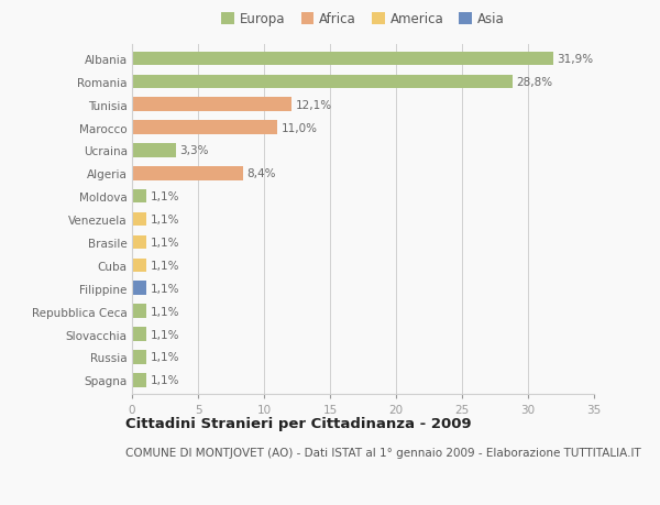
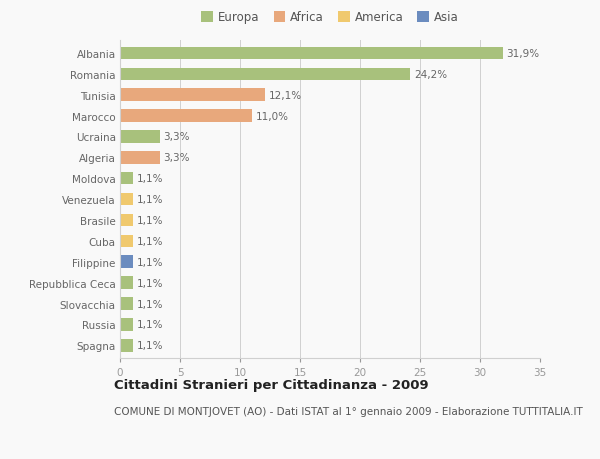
Romania: 28,8% -> 24,2%
Algeria: 8,4% -> 3,3%
